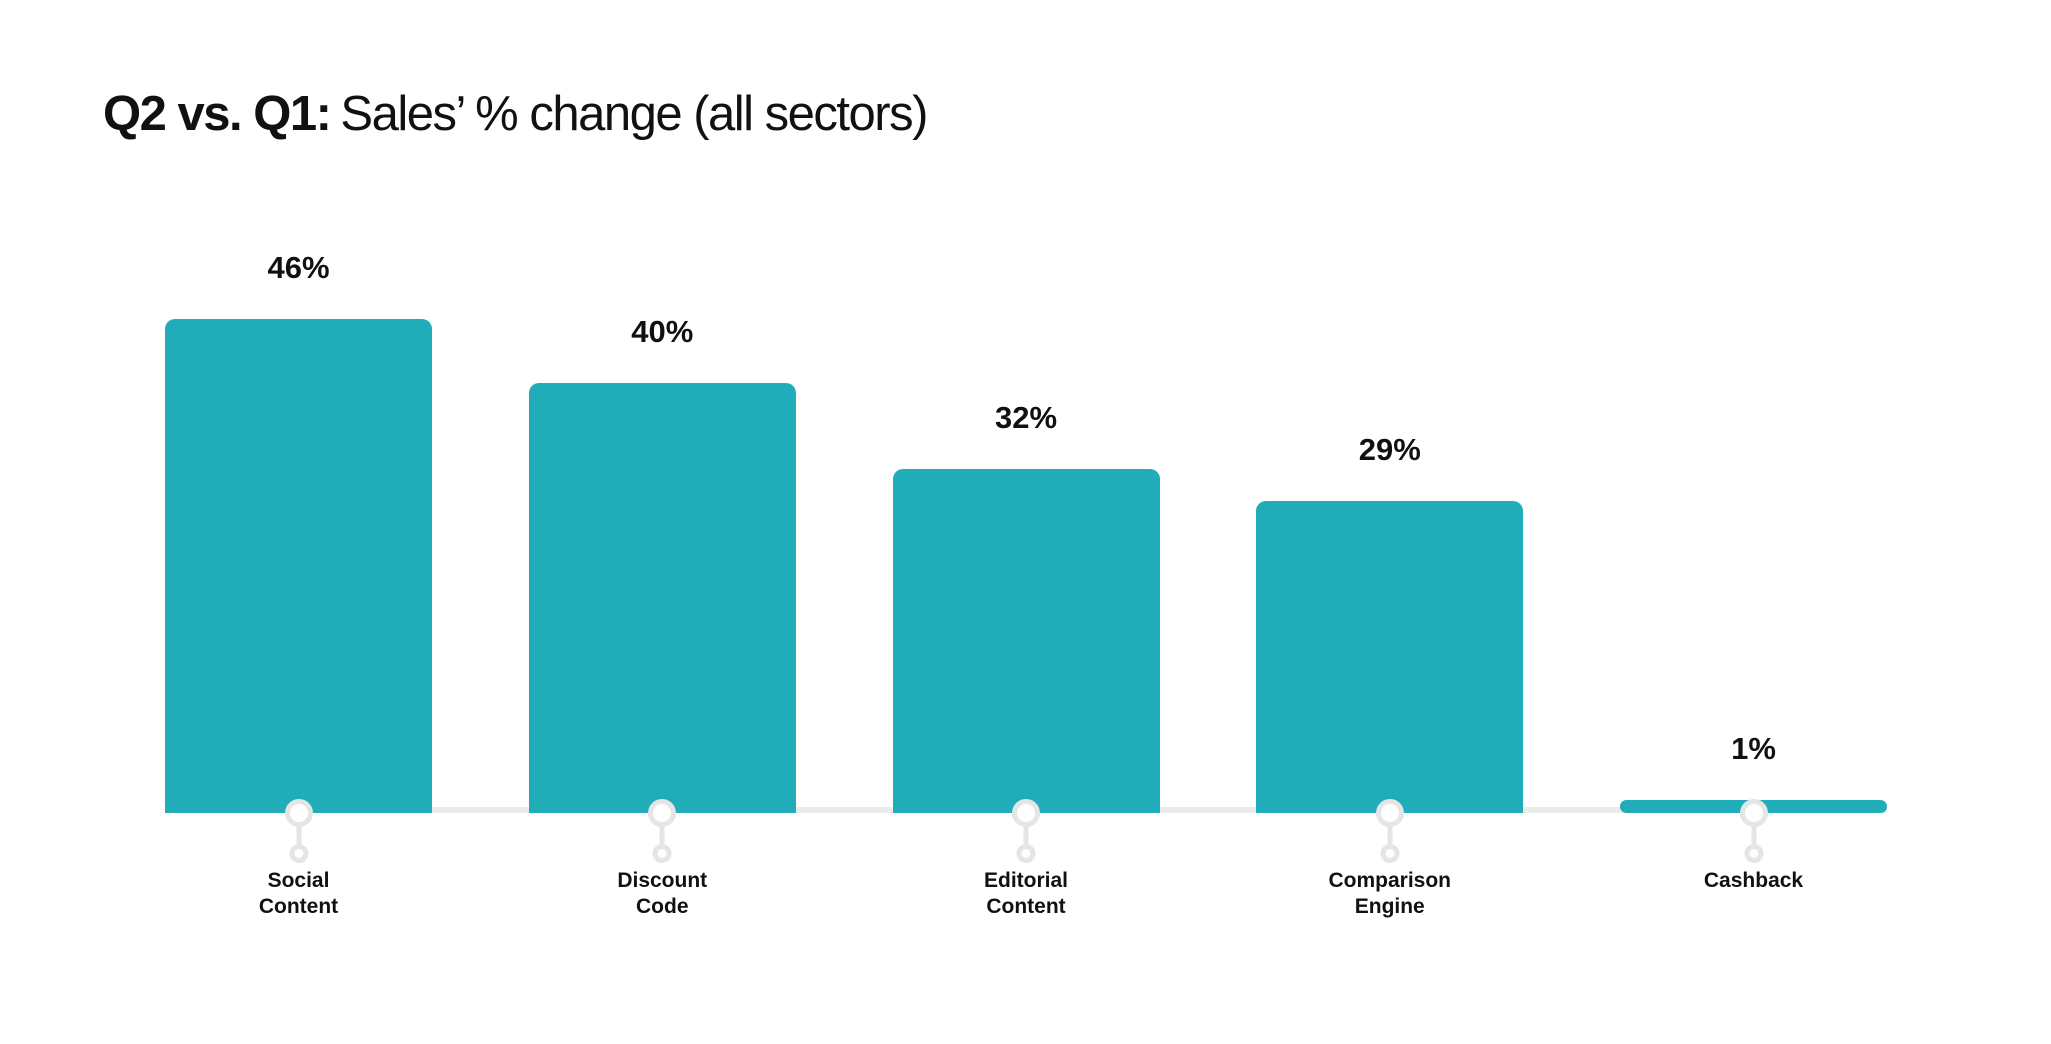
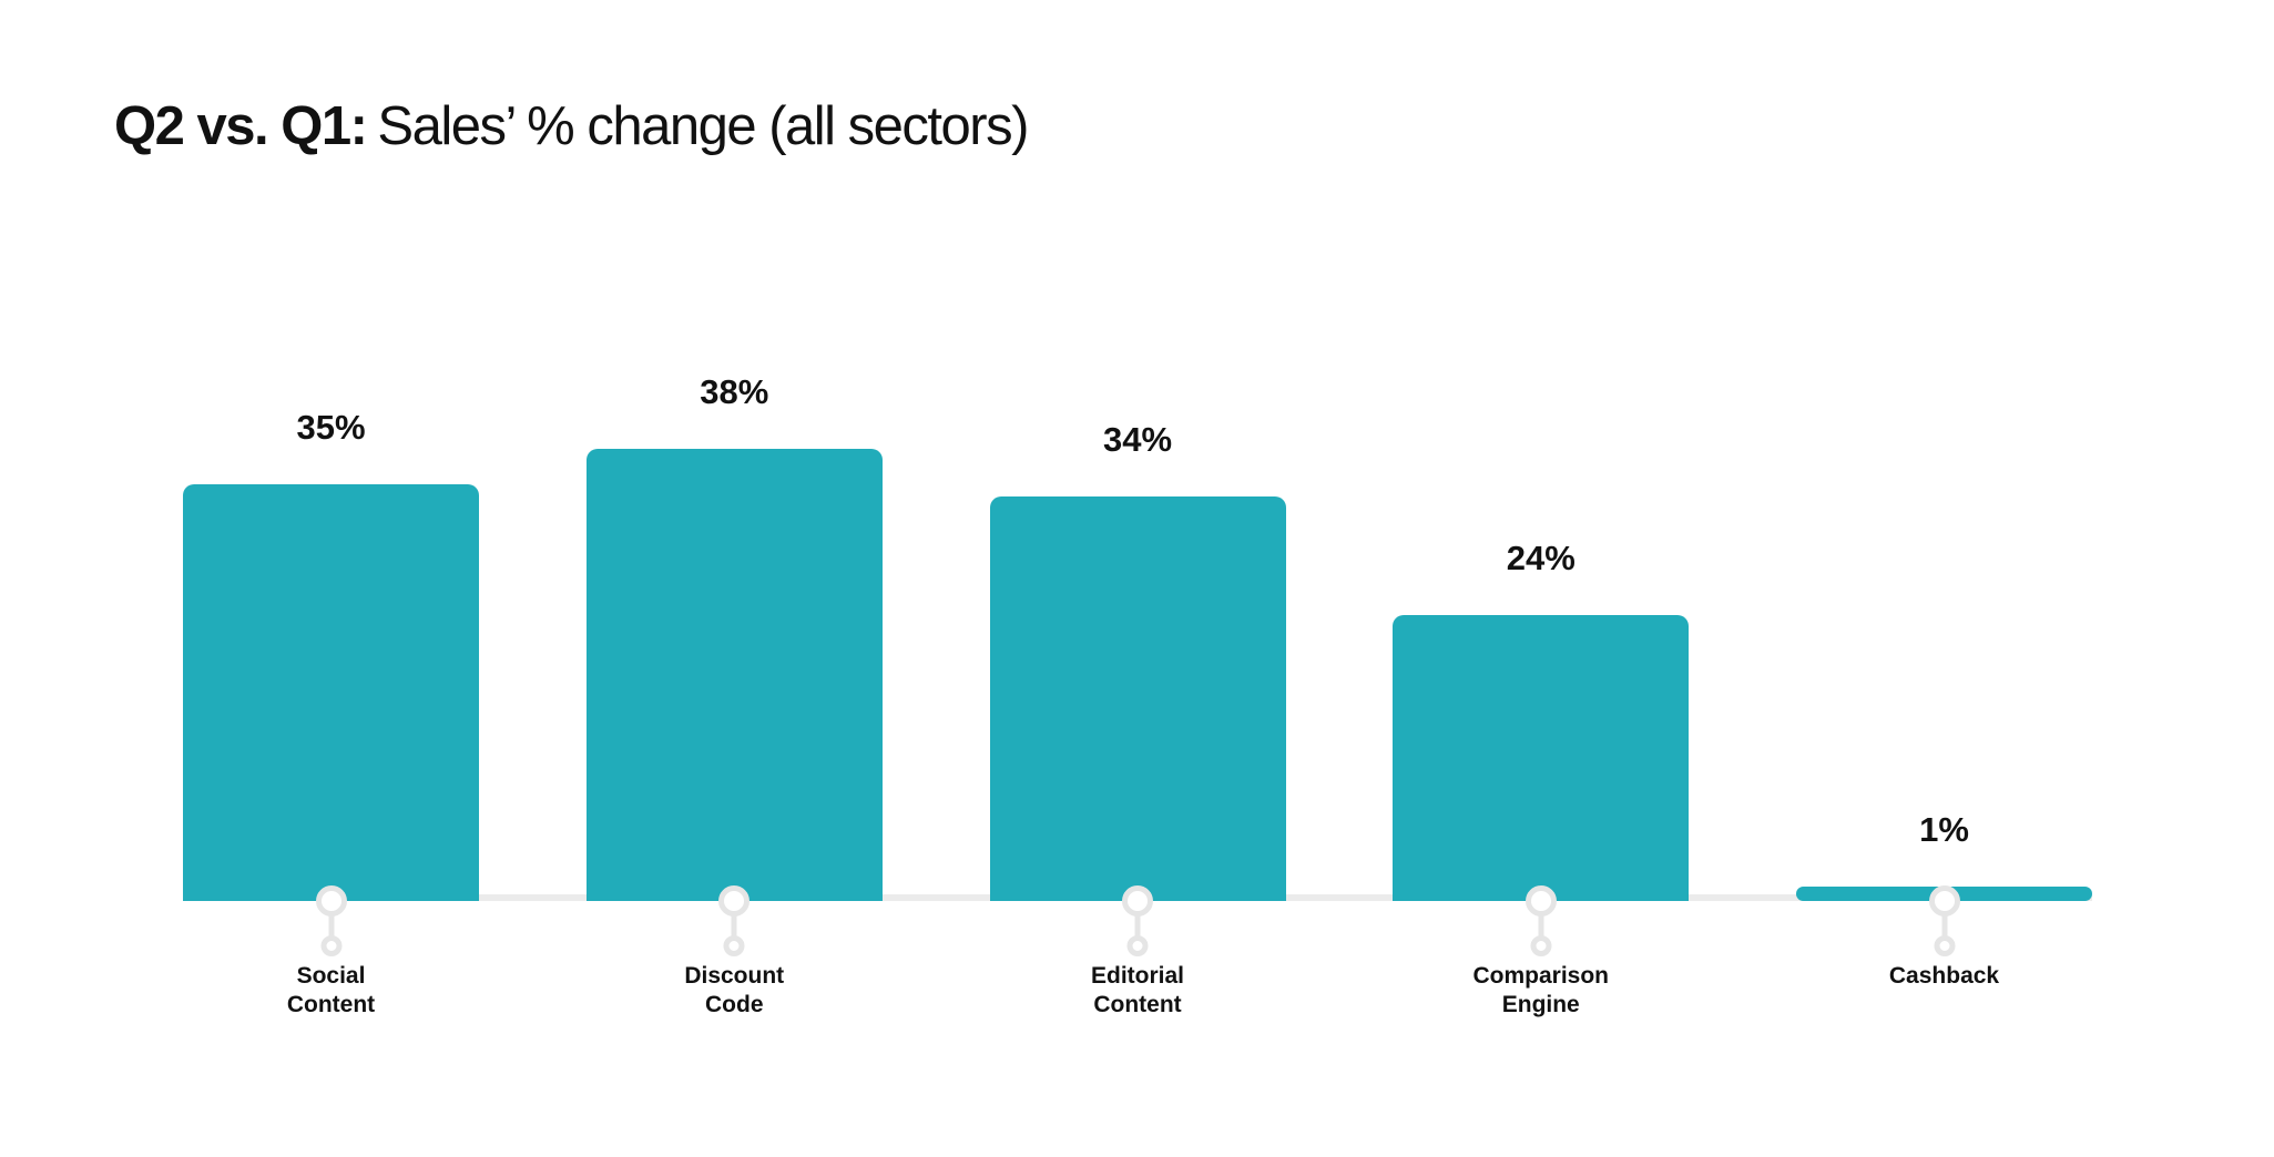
Social Content: 46% -> 35%
Discount Code: 40% -> 38%
Editorial Content: 32% -> 34%
Comparison Engine: 29% -> 24%
